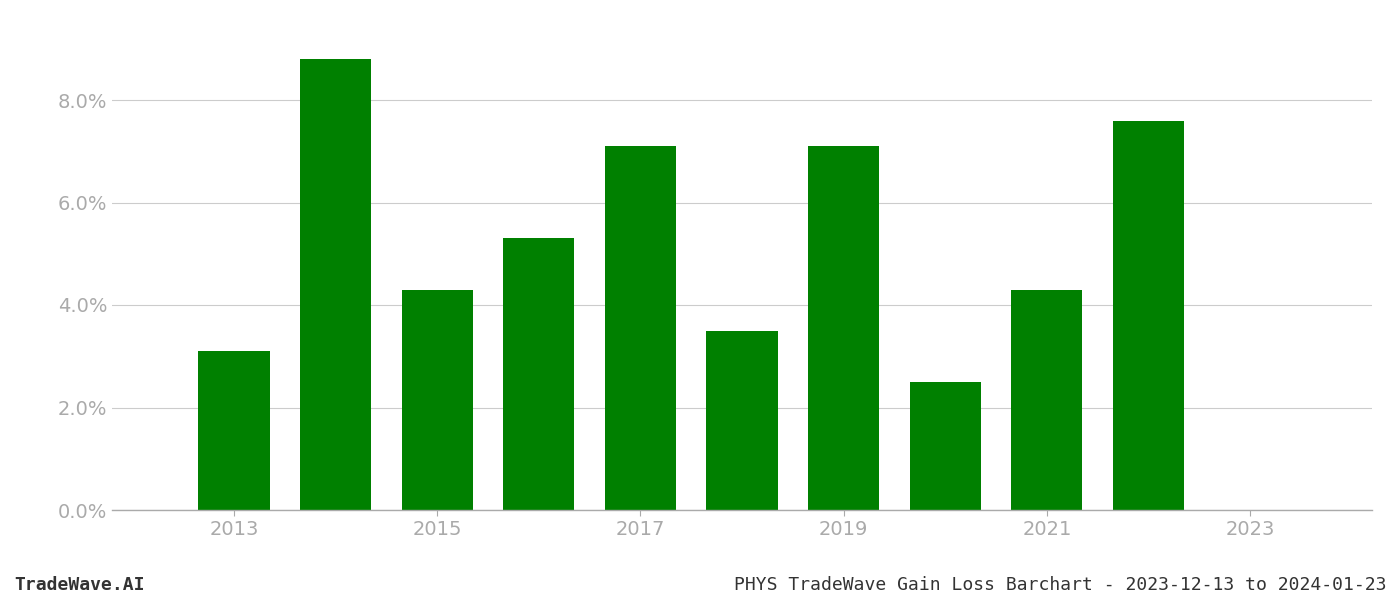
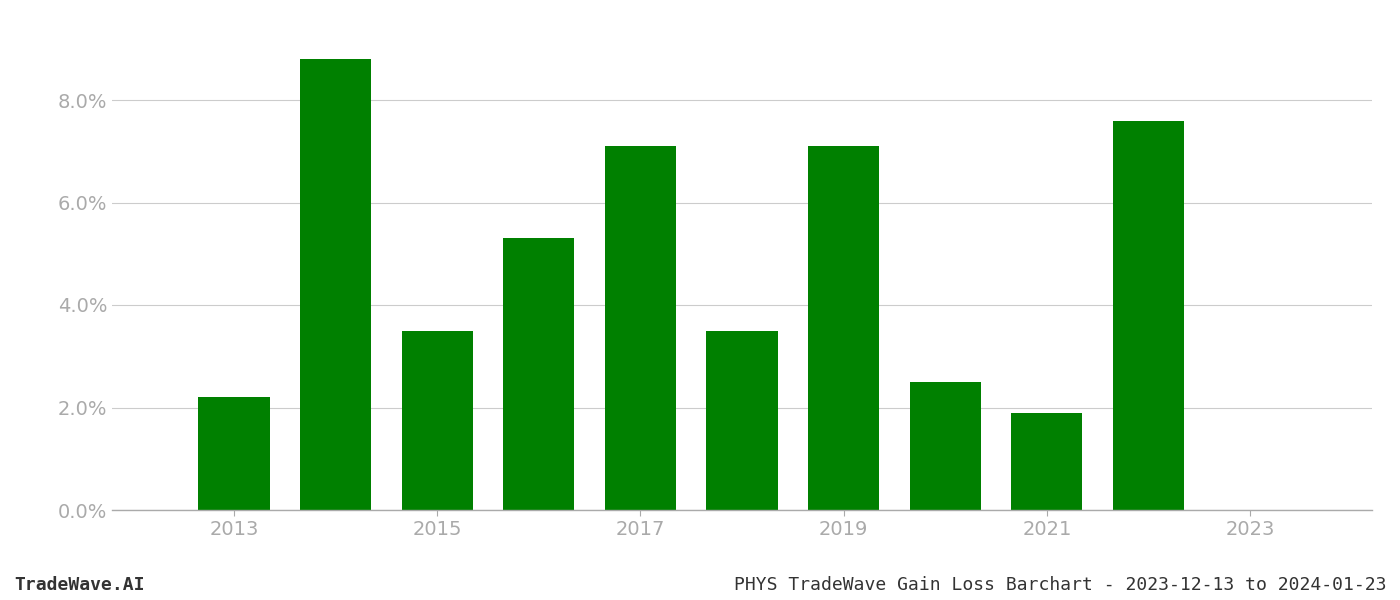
2013: 3.1% -> 2.2%
2015: 4.3% -> 3.5%
2021: 4.3% -> 1.9%
